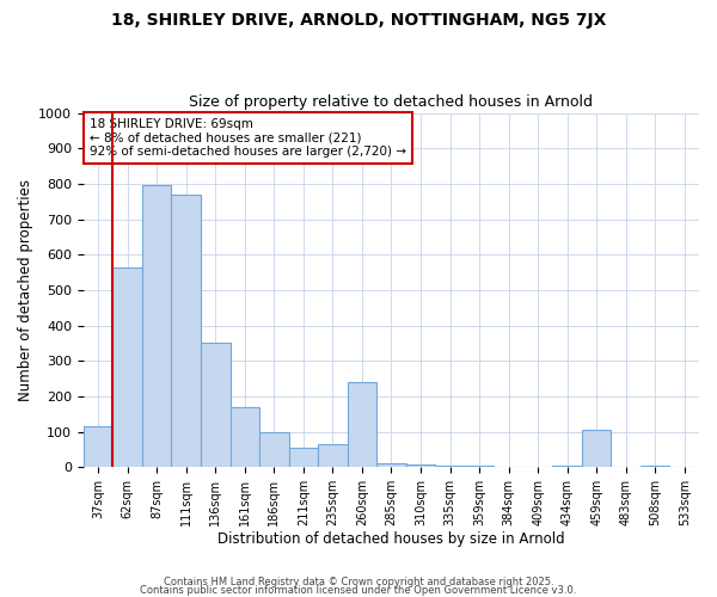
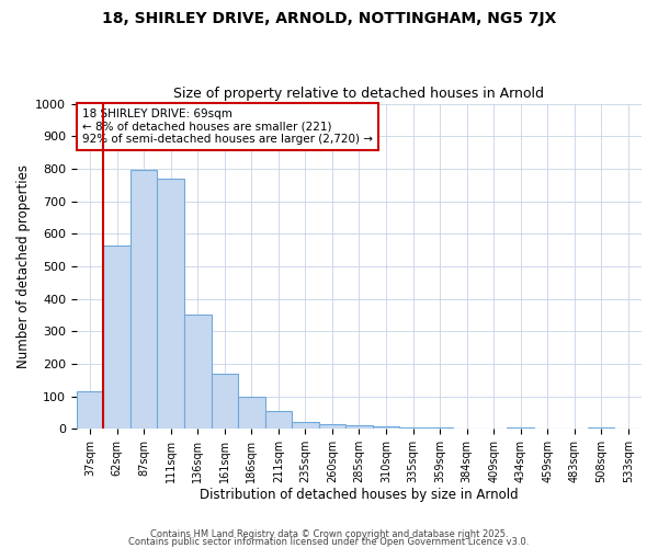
235sqm: 65 -> 20
260sqm: 240 -> 15
459sqm: 105 -> 2
